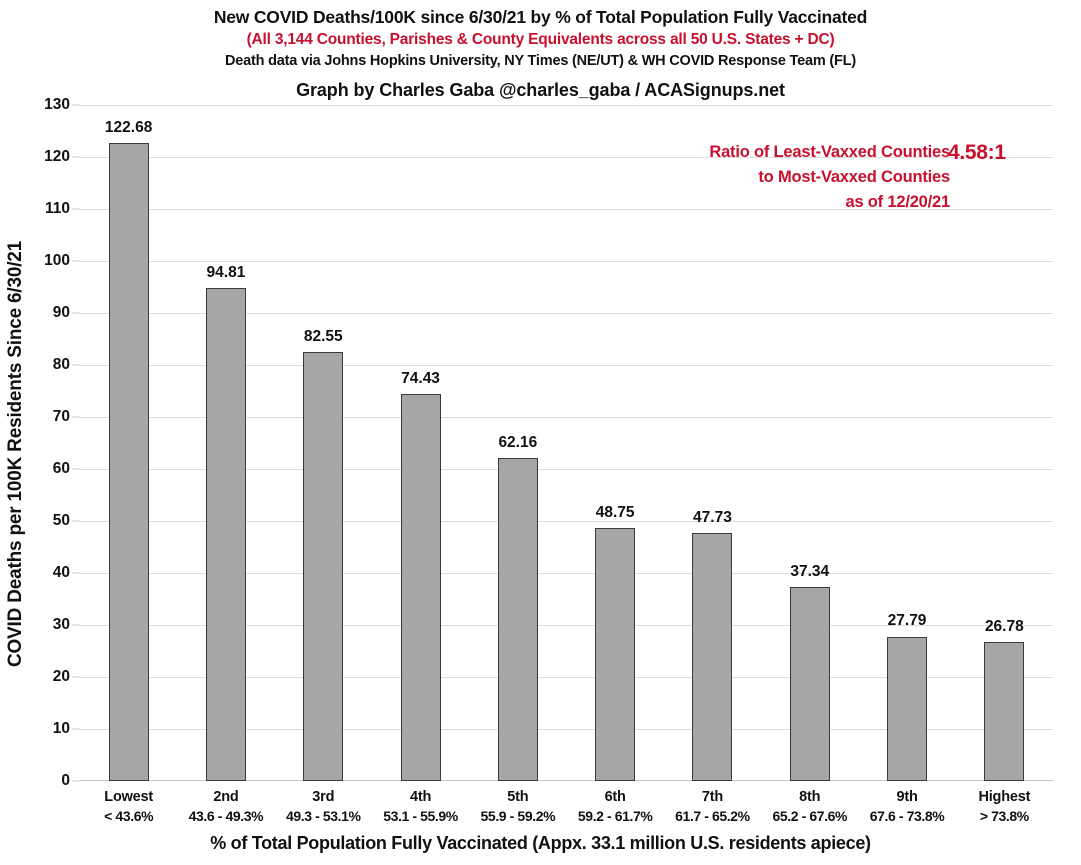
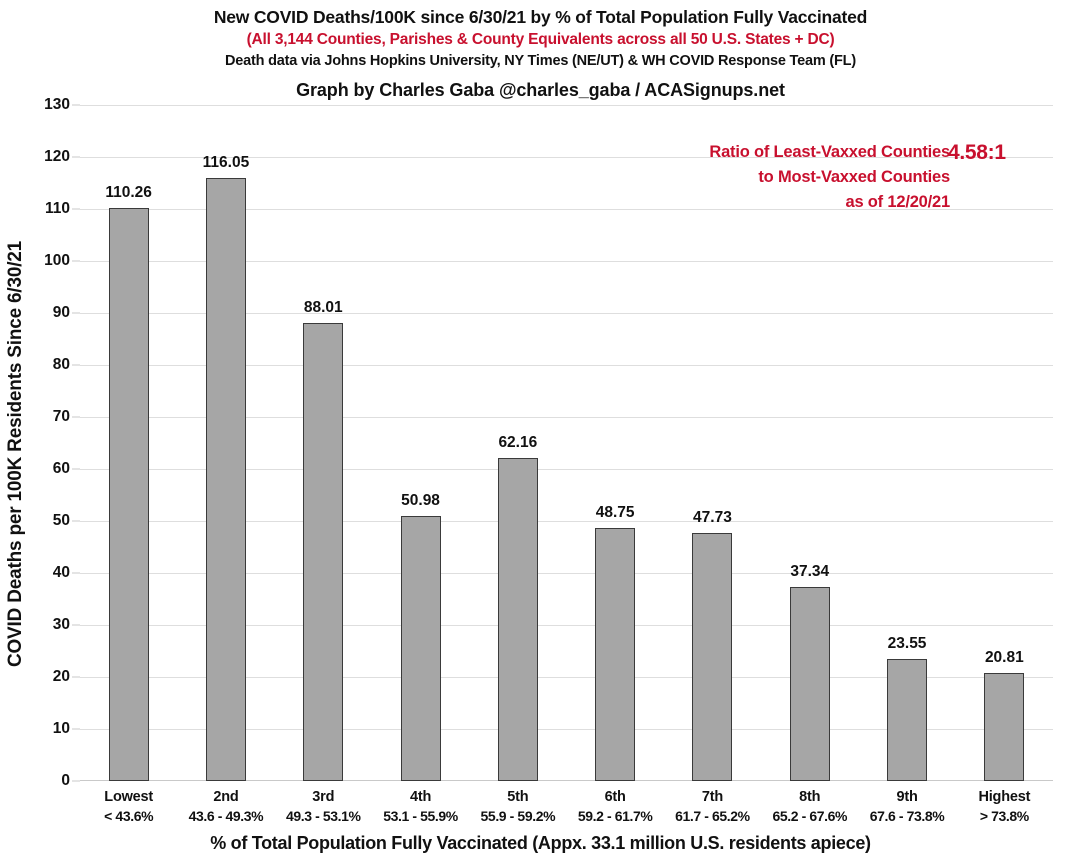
Lowest: 122.68 -> 110.26
2nd: 94.81 -> 116.05
3rd: 82.55 -> 88.01
4th: 74.43 -> 50.98
9th: 27.79 -> 23.55
Highest: 26.78 -> 20.81
